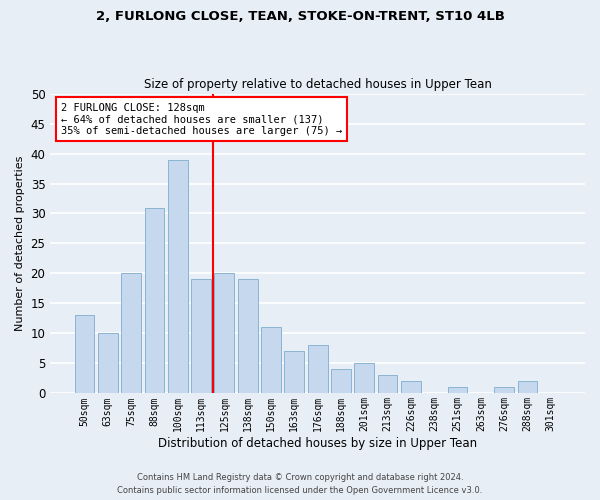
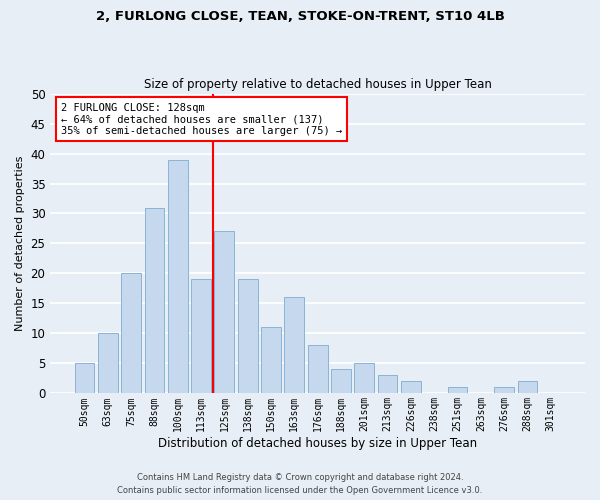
50sqm: 13 -> 5
125sqm: 20 -> 27
163sqm: 7 -> 16
